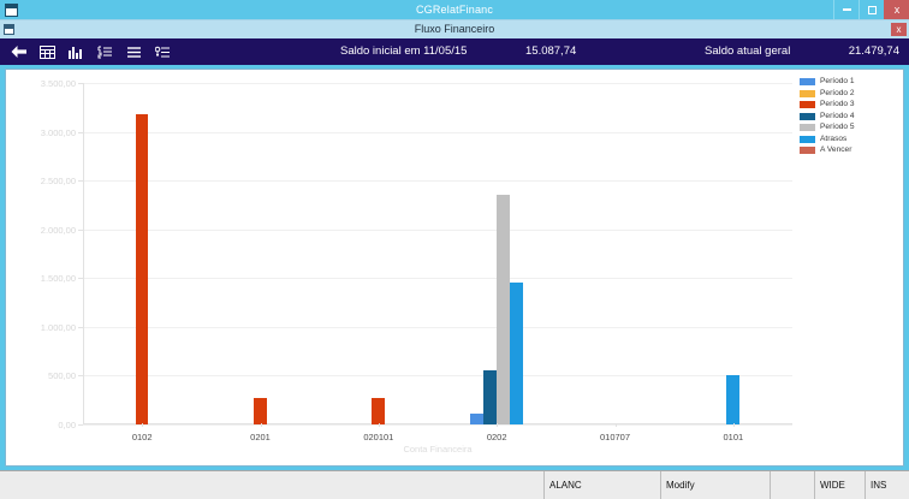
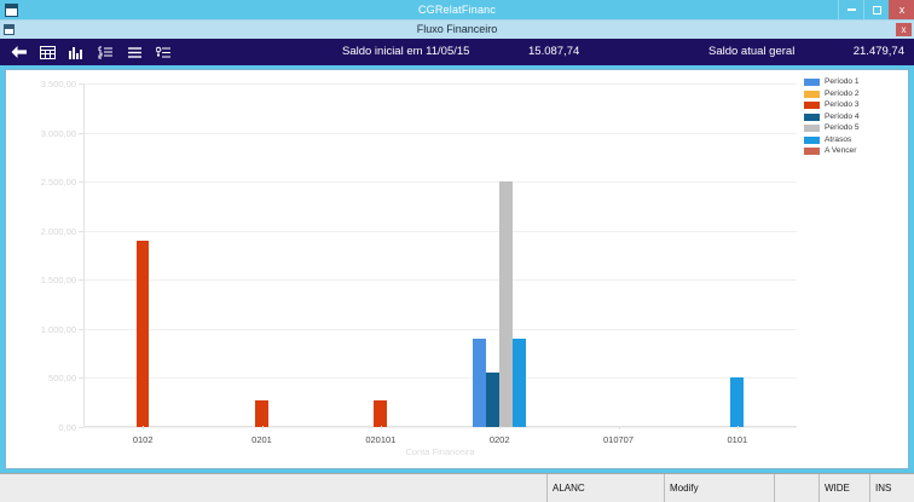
Período 3/0102: 3200 -> 1900
Período 1/0202: 100 -> 900
Período 5/0202: 2400 -> 2500
Atrasos/0202: 1400 -> 900
